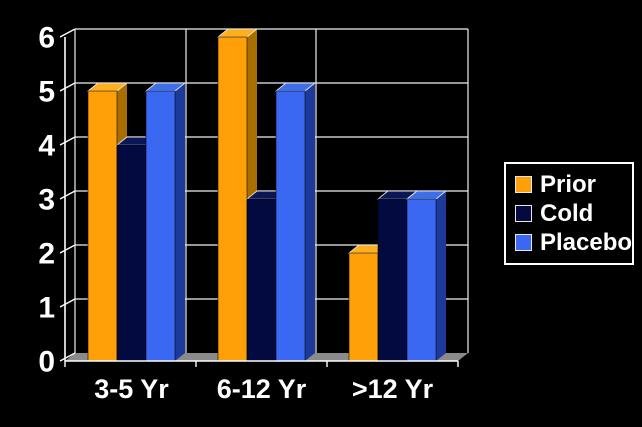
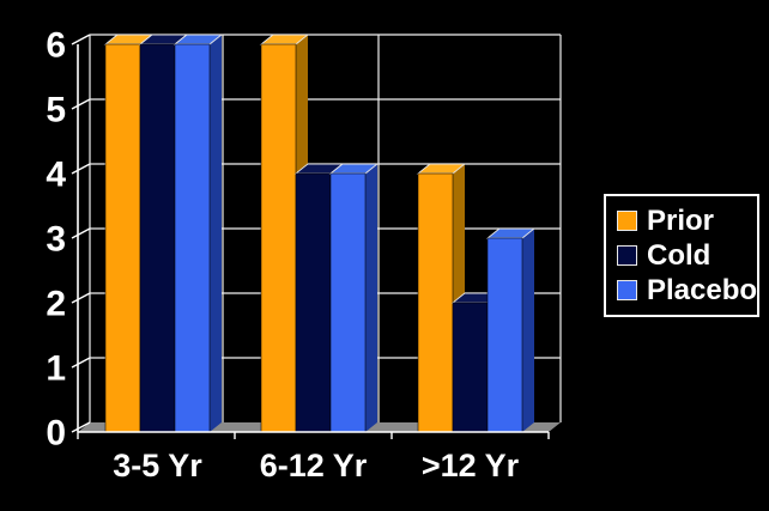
Prior/3-5 Yr: 5 -> 6
Cold/3-5 Yr: 4 -> 6
Placebo/3-5 Yr: 5 -> 6
Cold/6-12 Yr: 3 -> 4
Placebo/6-12 Yr: 5 -> 4
Prior/>12 Yr: 2 -> 4
Cold/>12 Yr: 3 -> 2
